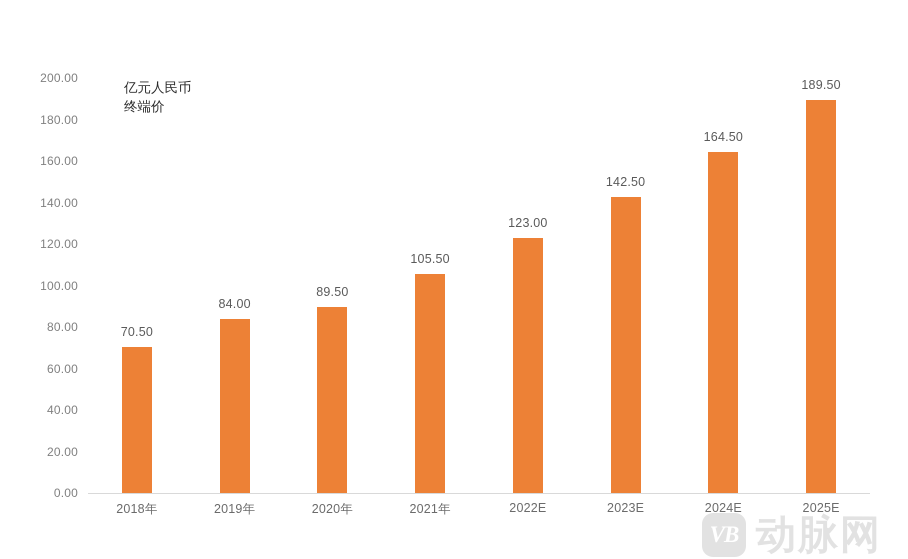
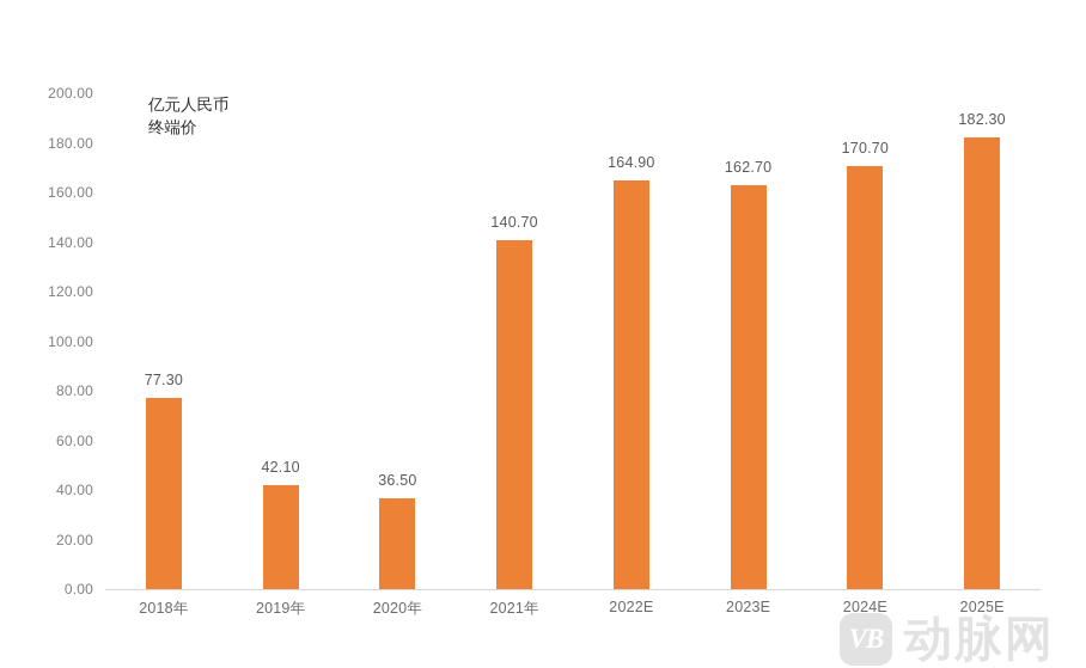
2018年: 70.50 -> 77.30
2019年: 84.00 -> 42.10
2020年: 89.50 -> 36.50
2021年: 105.50 -> 140.70
2022E: 123.00 -> 164.90
2023E: 142.50 -> 162.70
2024E: 164.50 -> 170.70
2025E: 189.50 -> 182.30
